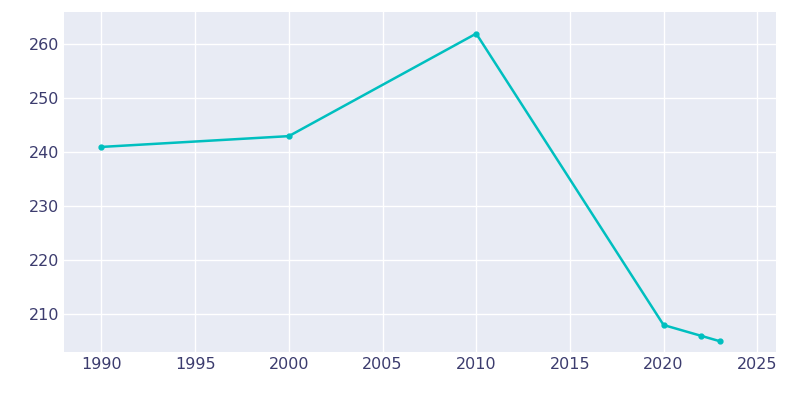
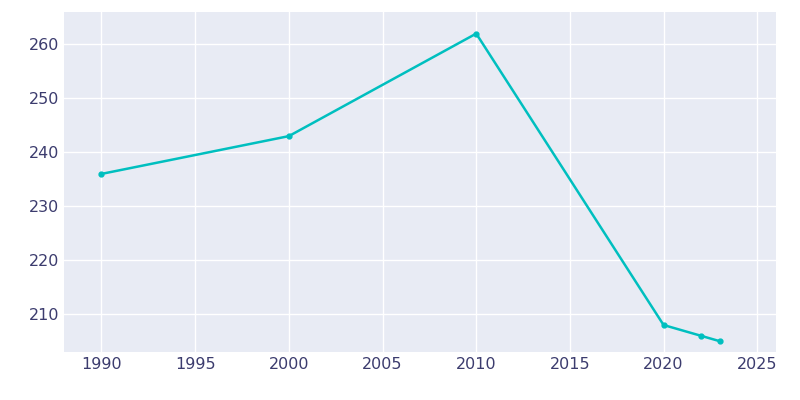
1990: 241 -> 236
